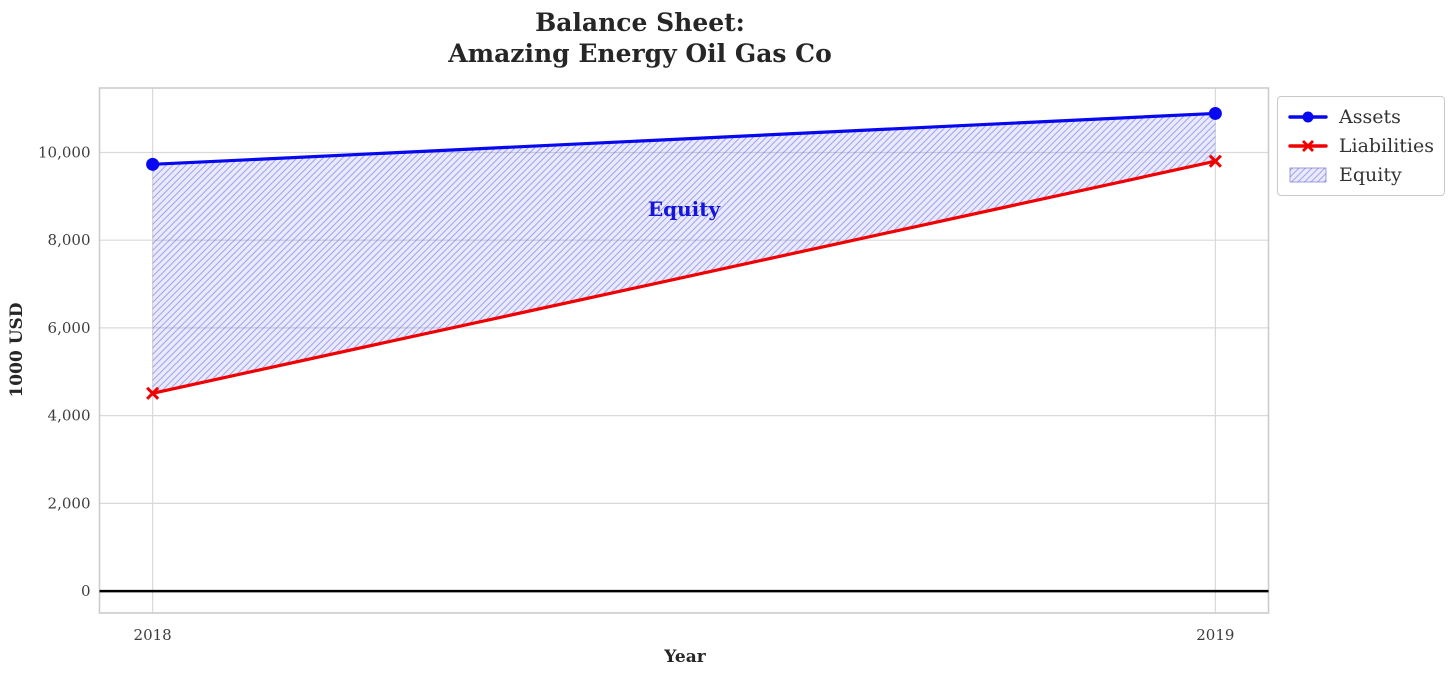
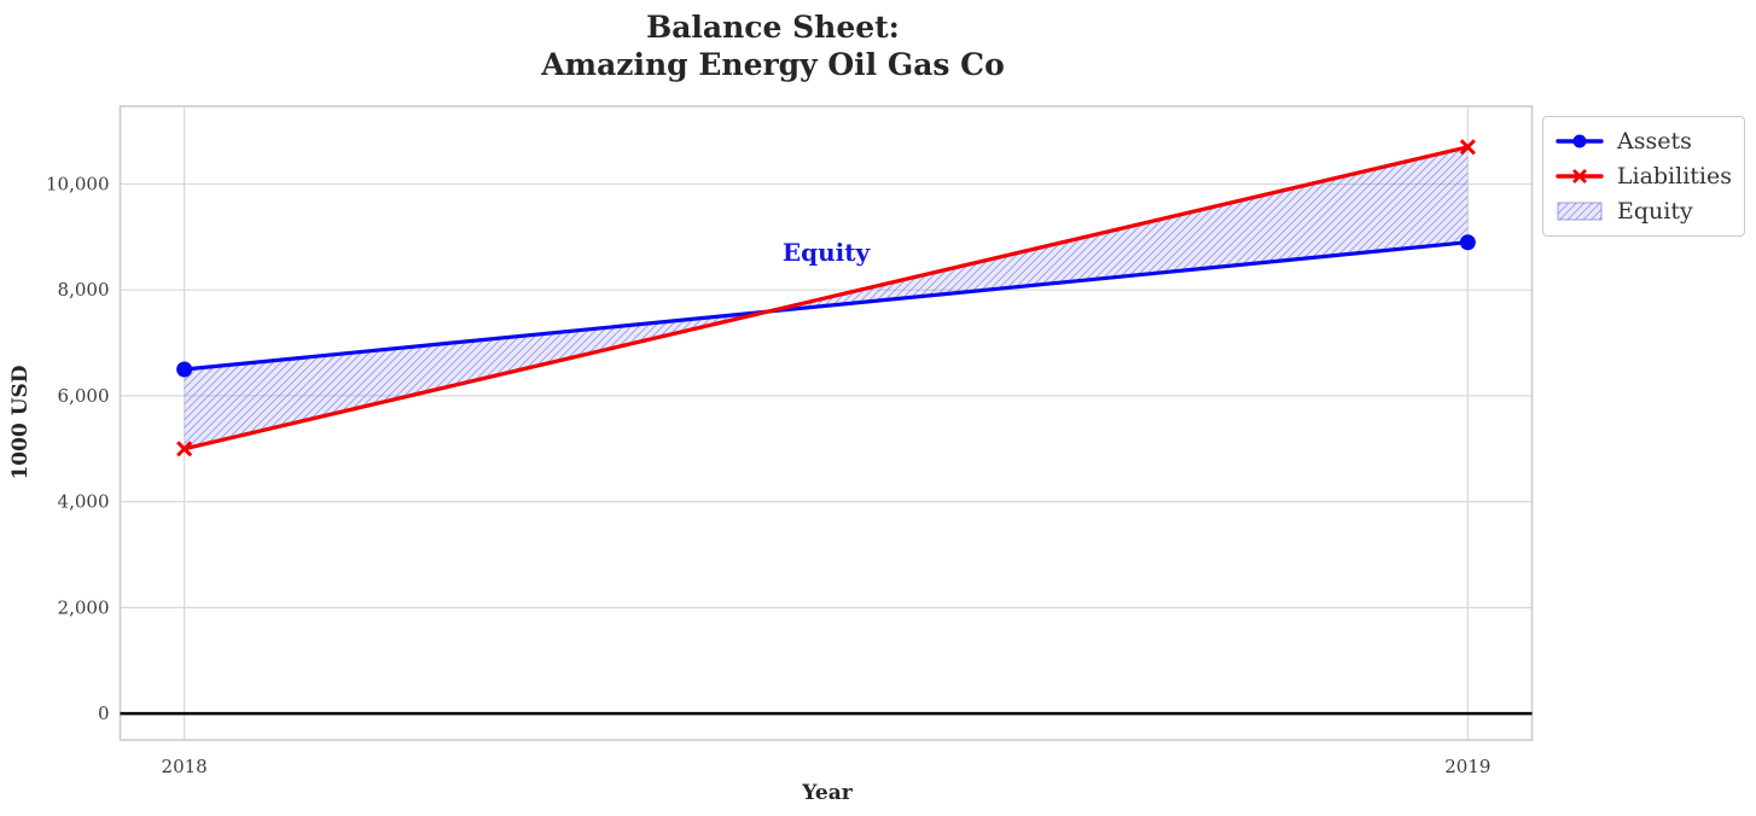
Assets/2018: 9700 -> 6500
Liabilities/2018: 4500 -> 5000
Assets/2019: 10900 -> 8900
Liabilities/2019: 9800 -> 10700
